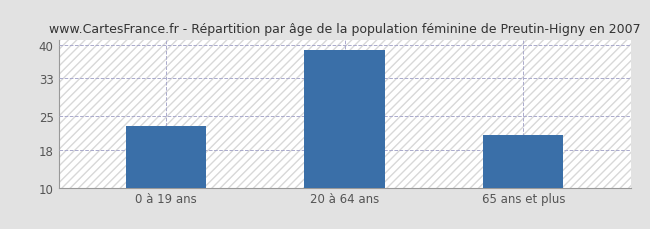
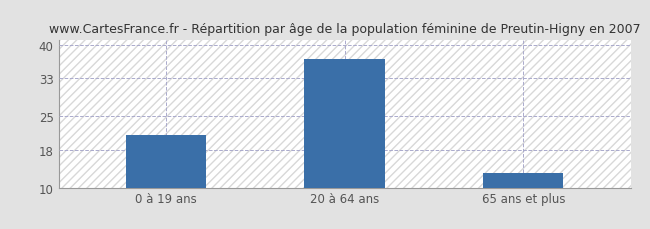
0 à 19 ans: 23 -> 21
20 à 64 ans: 39 -> 37
65 ans et plus: 21 -> 13
